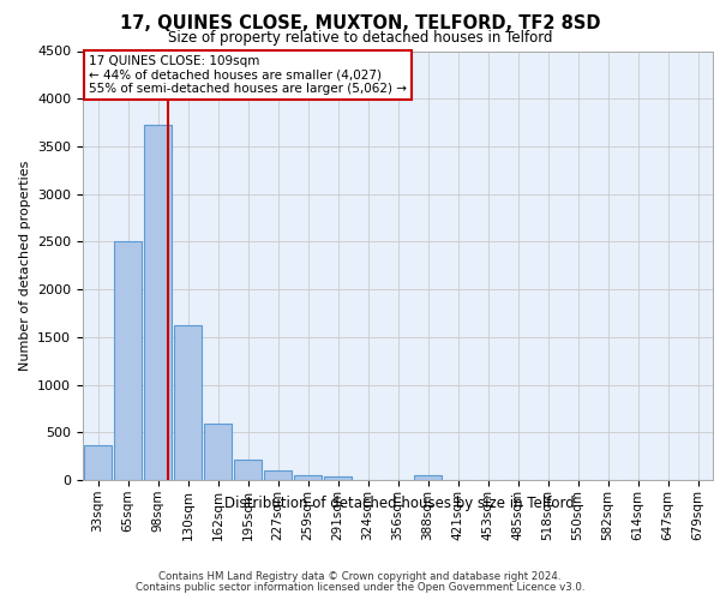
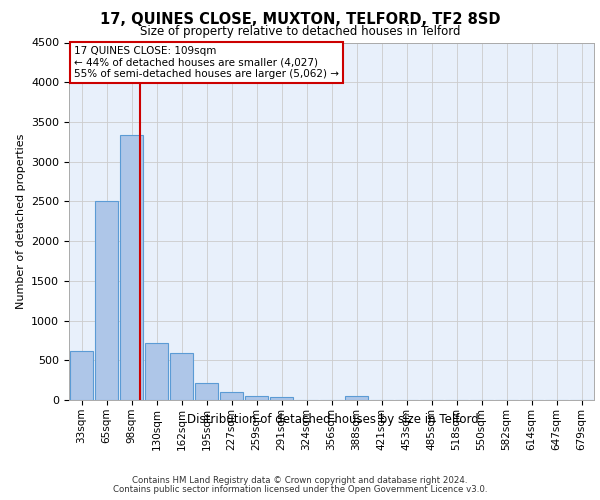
33sqm: 370 -> 620
98sqm: 3720 -> 3340
130sqm: 1630 -> 720
